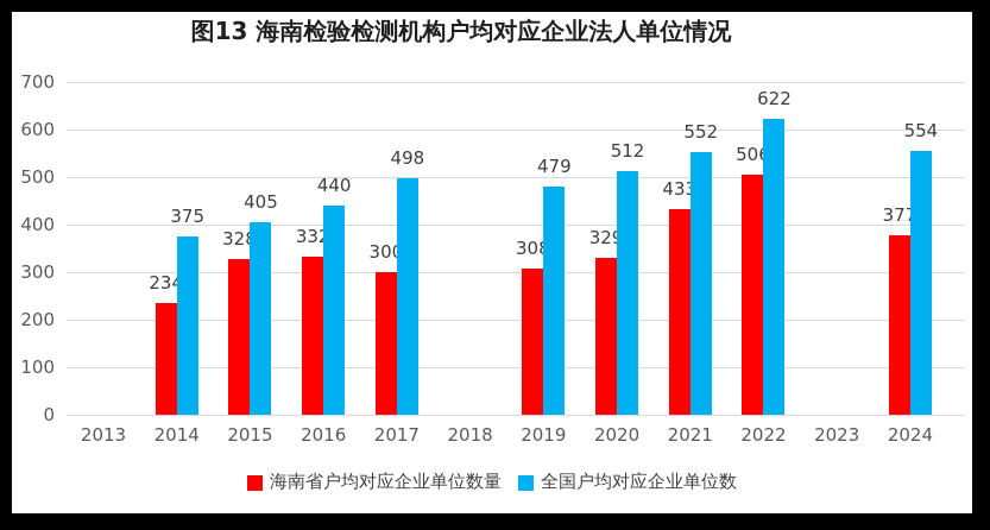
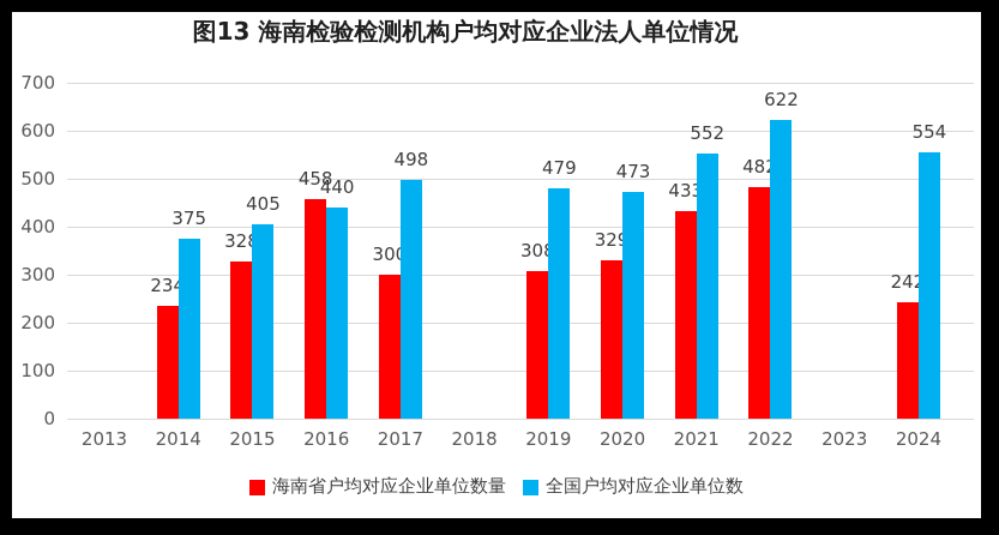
海南省户均对应企业单位数量/2016: 332 -> 458
全国户均对应企业单位数/2020: 512 -> 473
海南省户均对应企业单位数量/2022: 506 -> 482
海南省户均对应企业单位数量/2024: 377 -> 242
